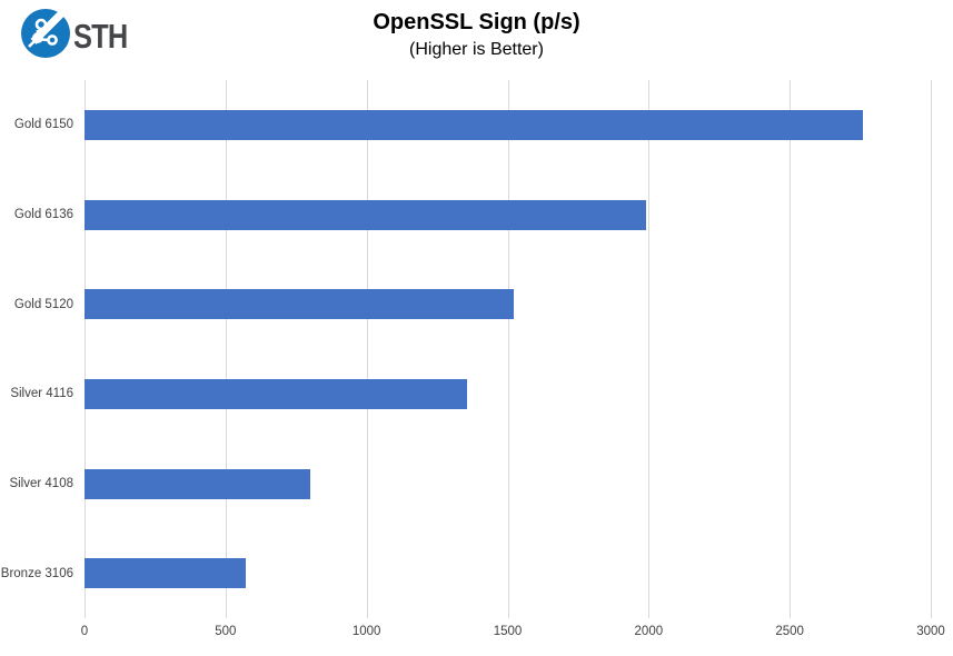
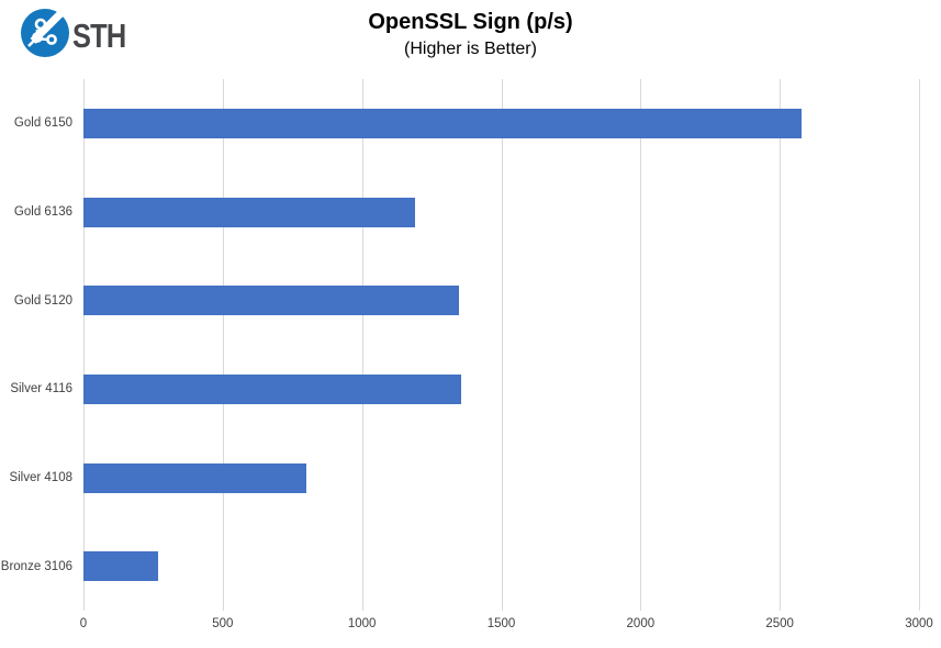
Gold 6150: 2760 -> 2580
Gold 6136: 1990 -> 1190
Gold 5120: 1520 -> 1350
Bronze 3106: 570 -> 270
